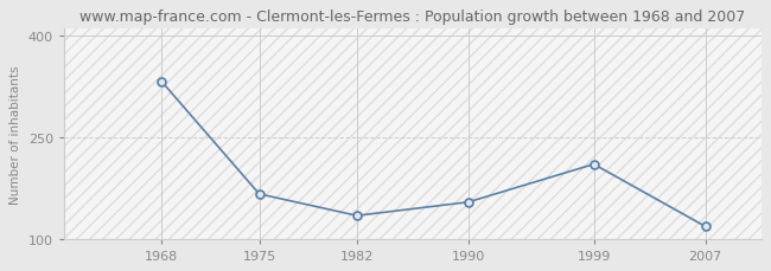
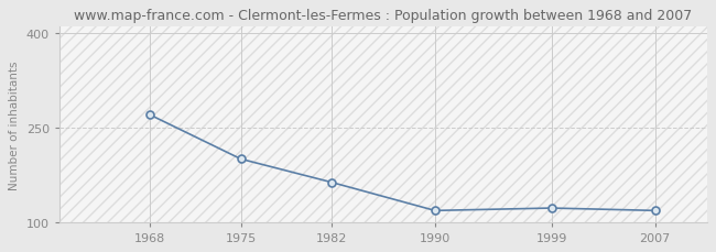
1968: 332 -> 270
1975: 166 -> 200
1982: 134 -> 163
1990: 154 -> 118
1999: 210 -> 122
